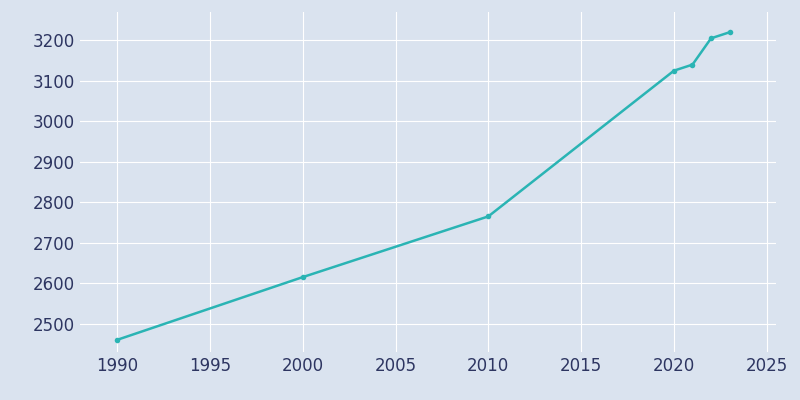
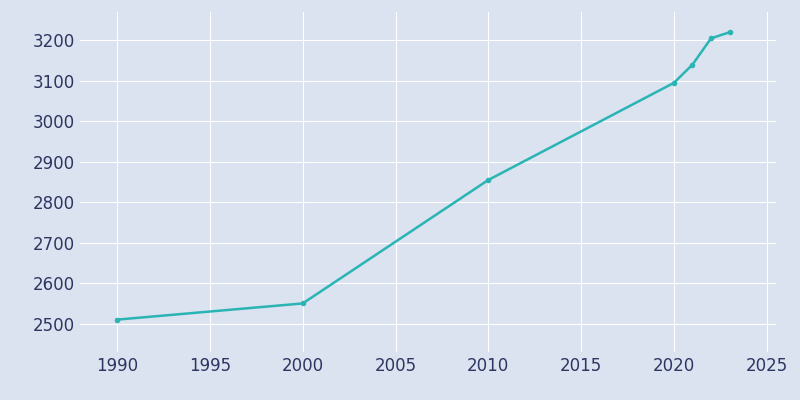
1990: 2460 -> 2510
2000: 2615 -> 2550
2010: 2765 -> 2855
2020: 3125 -> 3095
